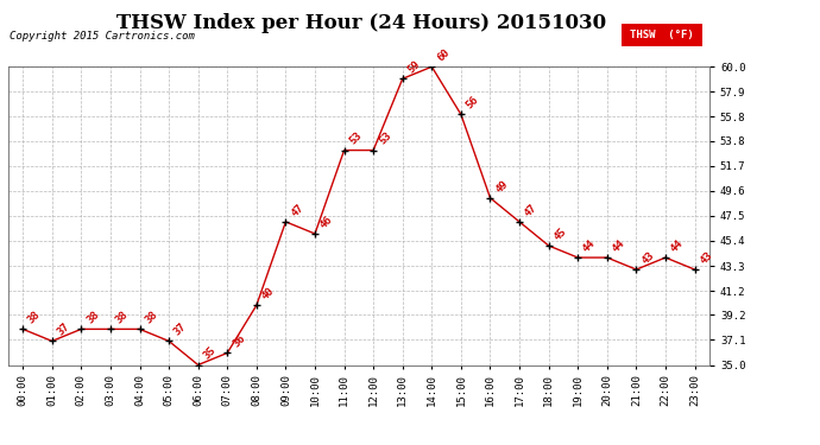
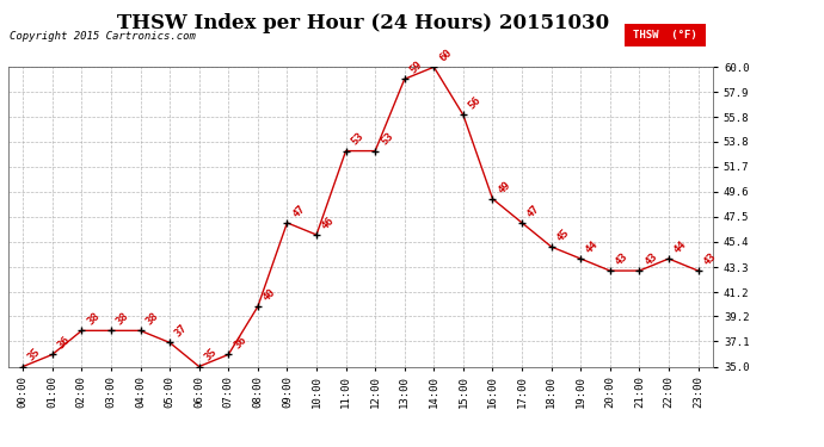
00:00: 38 -> 35
01:00: 37 -> 36
20:00: 44 -> 43
